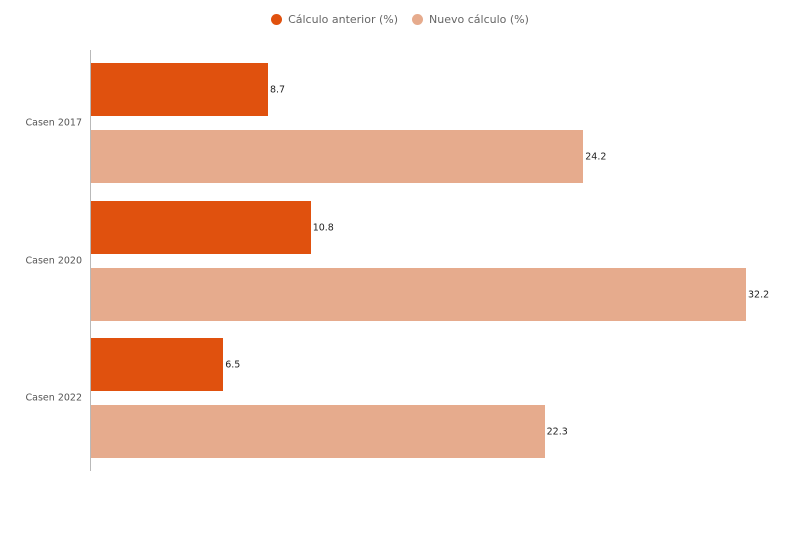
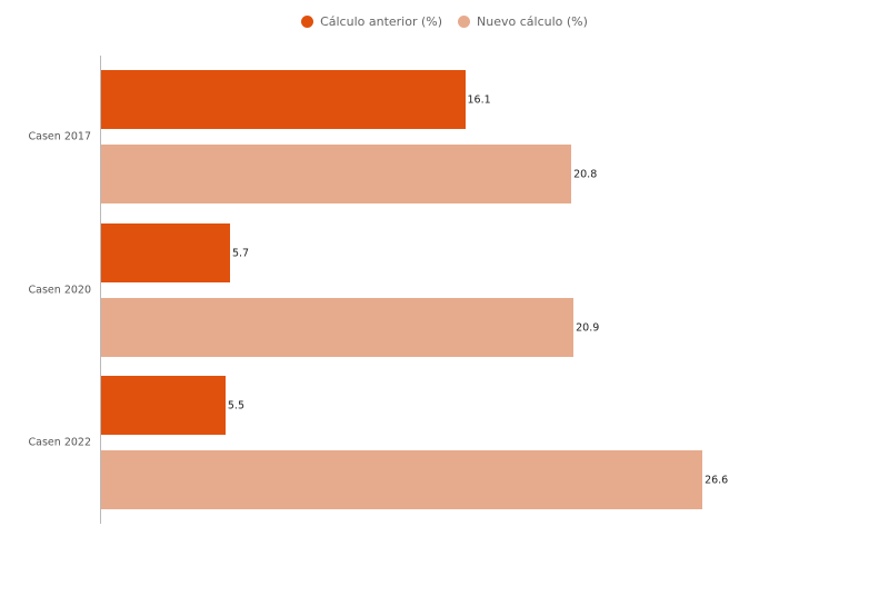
Cálculo anterior (%)/Casen 2017: 8.7 -> 16.1
Nuevo cálculo (%)/Casen 2017: 24.2 -> 20.8
Cálculo anterior (%)/Casen 2020: 10.8 -> 5.7
Nuevo cálculo (%)/Casen 2020: 32.2 -> 20.9
Cálculo anterior (%)/Casen 2022: 6.5 -> 5.5
Nuevo cálculo (%)/Casen 2022: 22.3 -> 26.6
